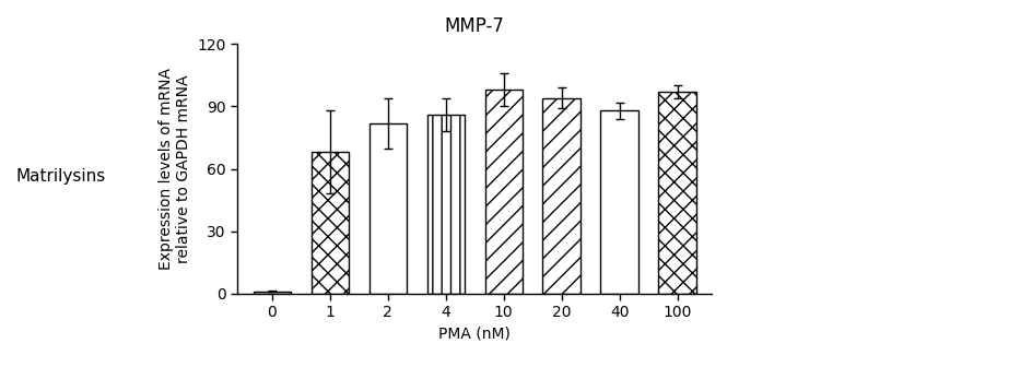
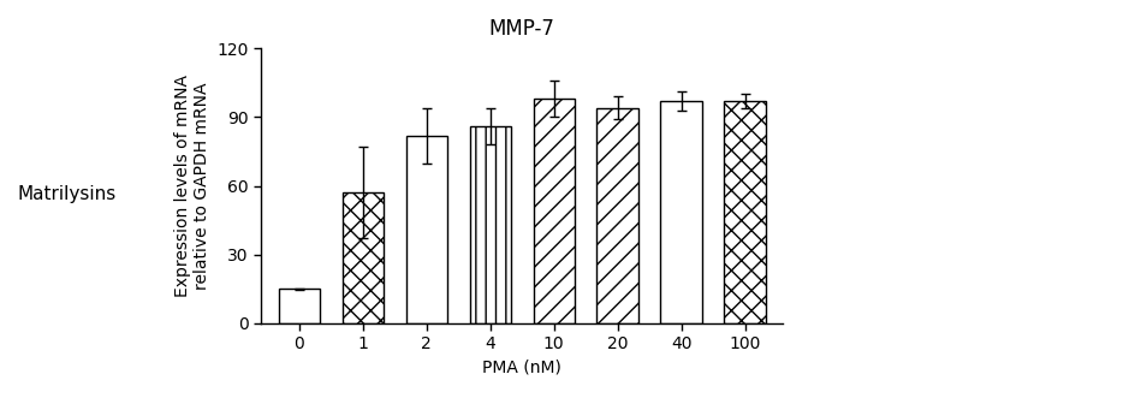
0: 1 -> 15
1: 68 -> 57
40: 88 -> 97
